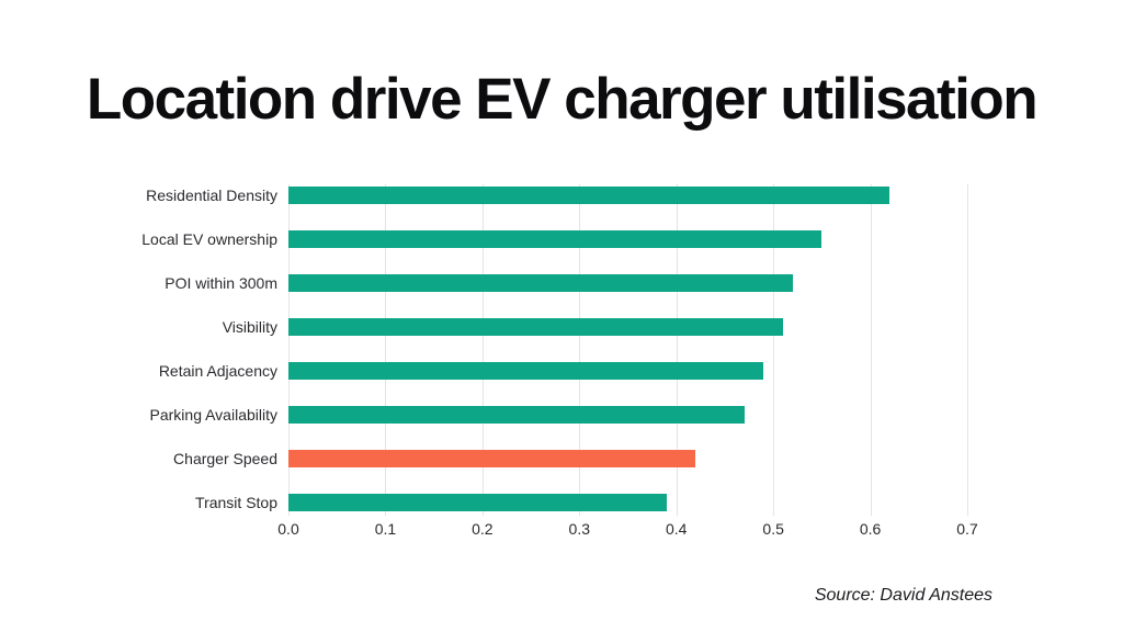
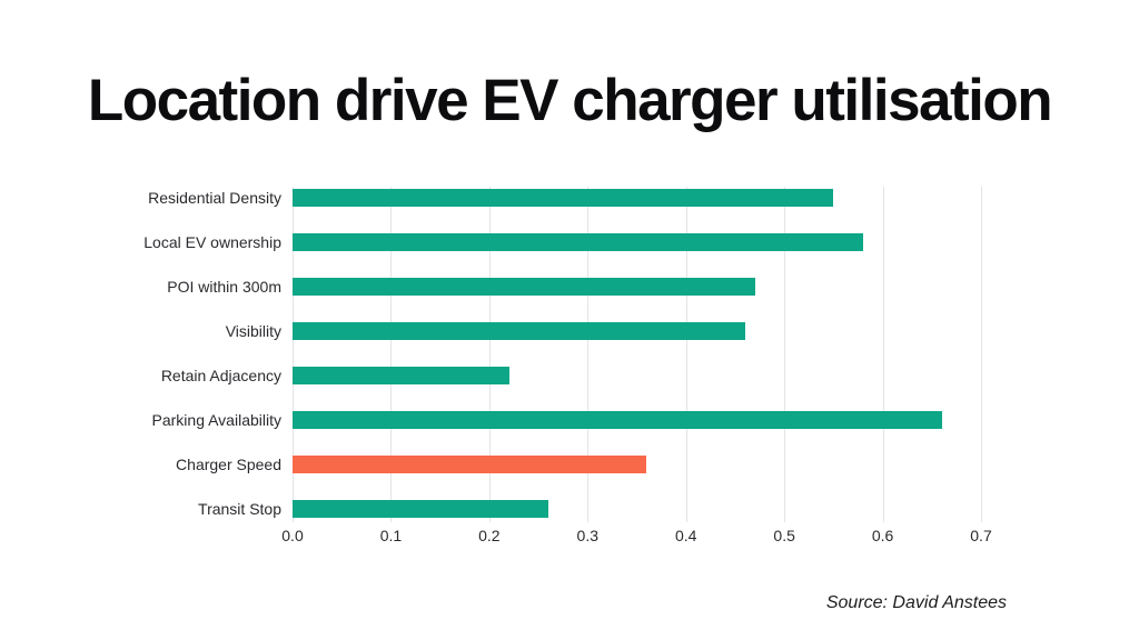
Residential Density: 0.62 -> 0.55
Local EV ownership: 0.55 -> 0.58
POI within 300m: 0.52 -> 0.47
Visibility: 0.51 -> 0.46
Retain Adjacency: 0.49 -> 0.22
Parking Availability: 0.47 -> 0.66
Charger Speed: 0.42 -> 0.36
Transit Stop: 0.39 -> 0.26
